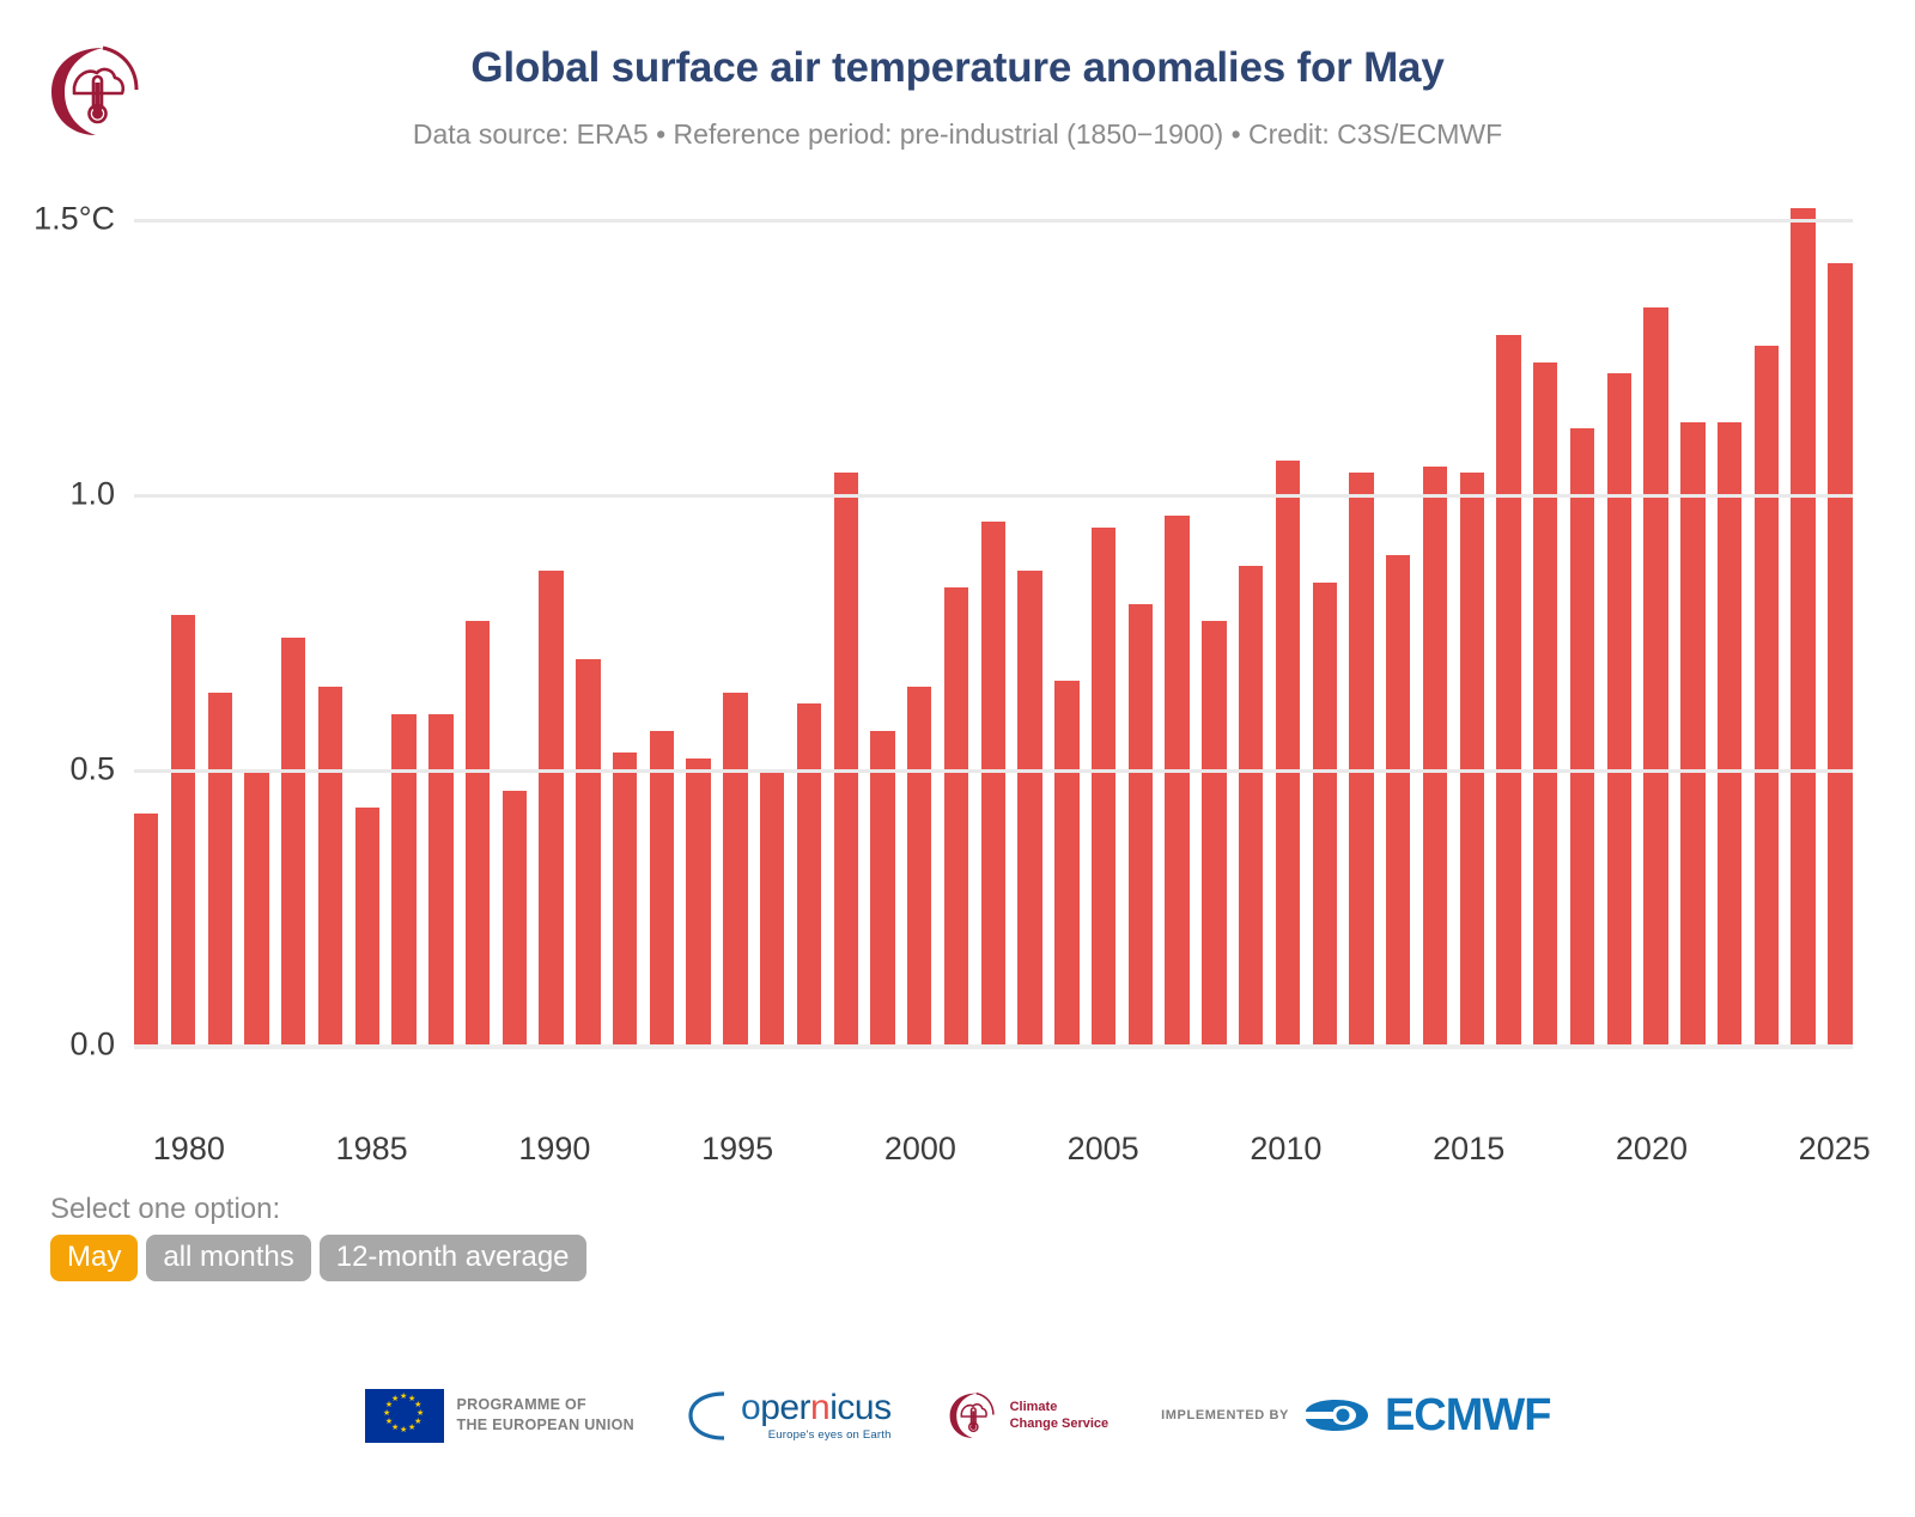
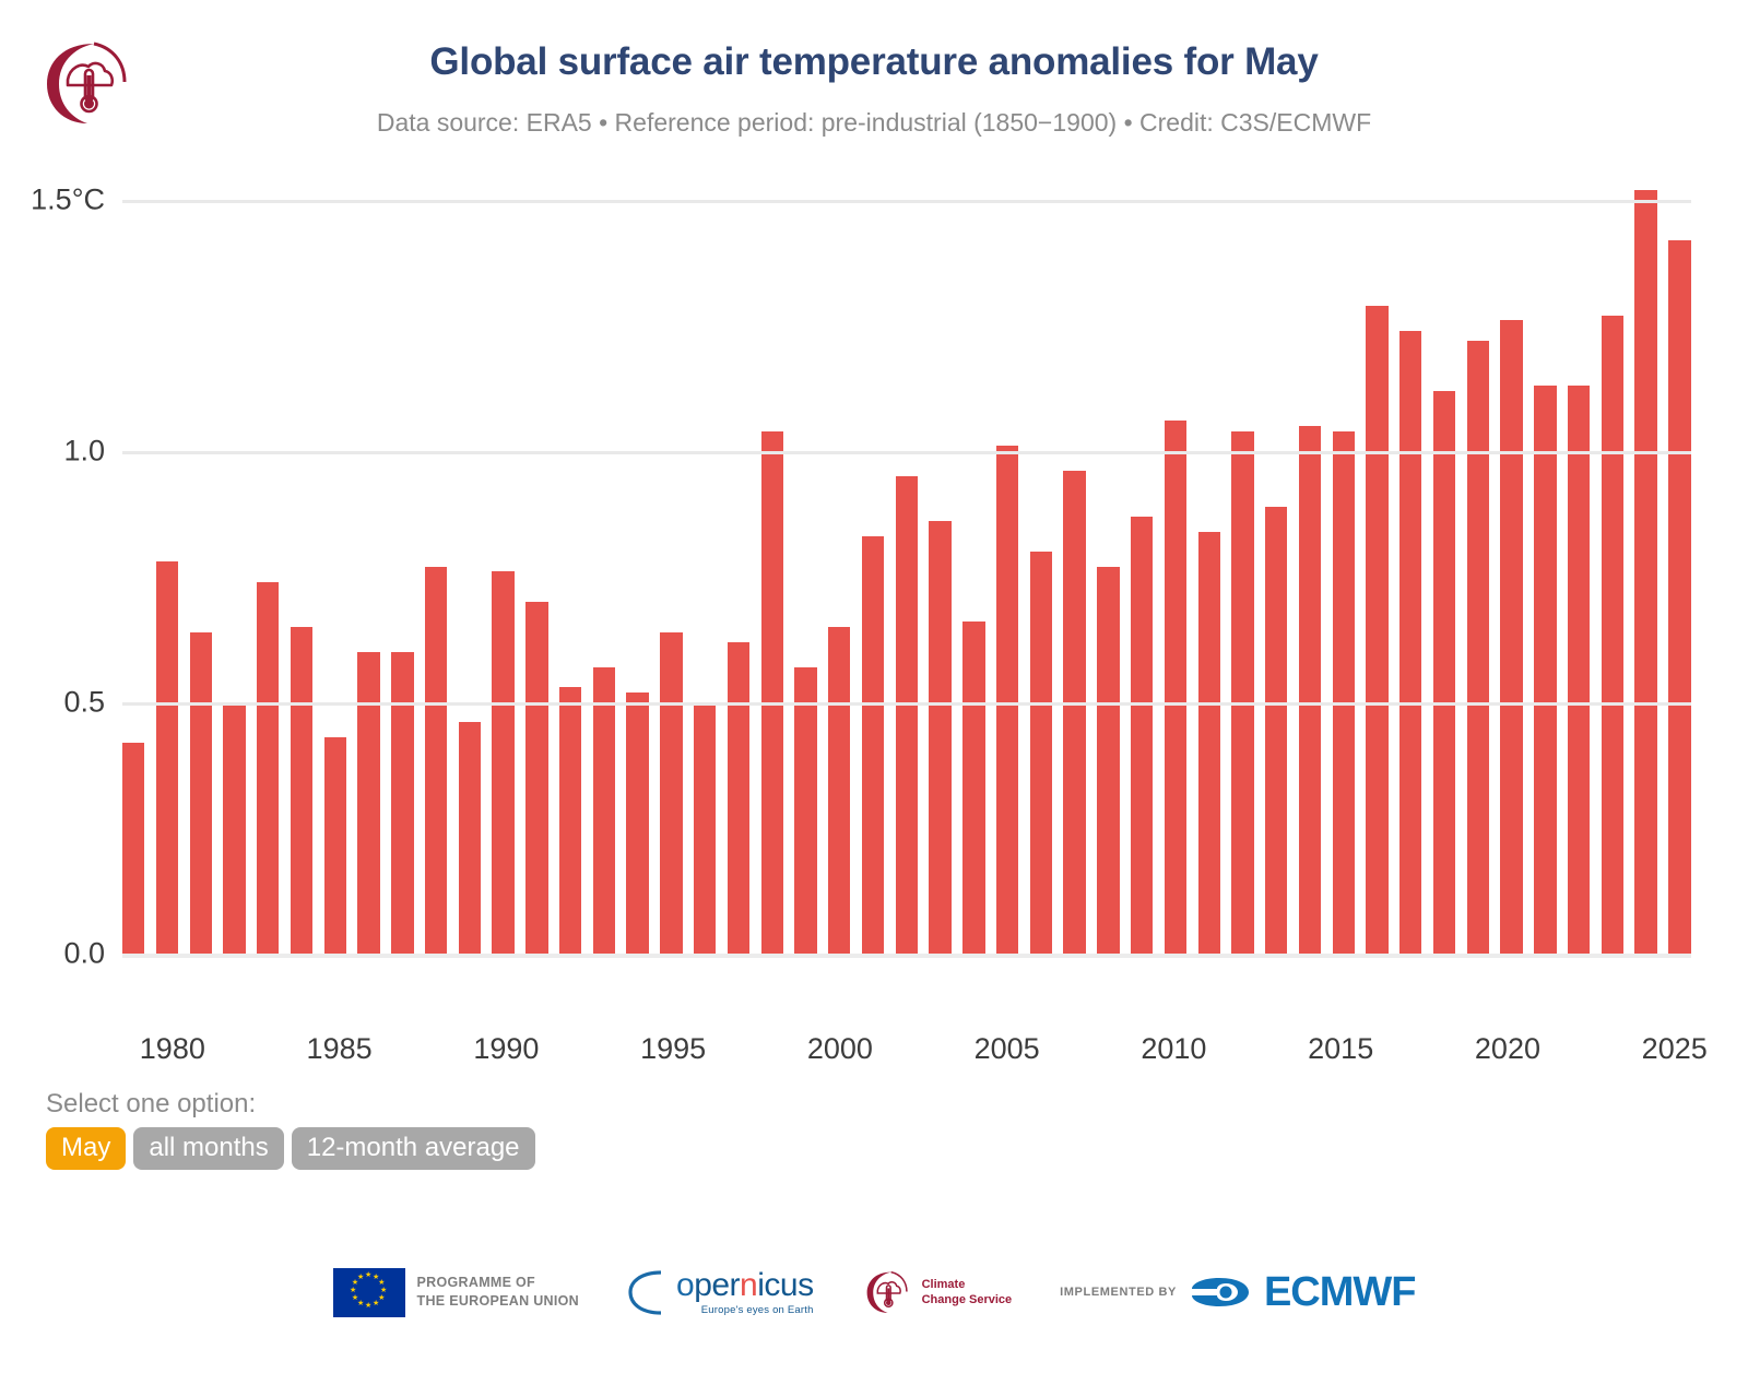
1990: 0.86 -> 0.76
2005: 0.94 -> 1.01
2020: 1.34 -> 1.26
